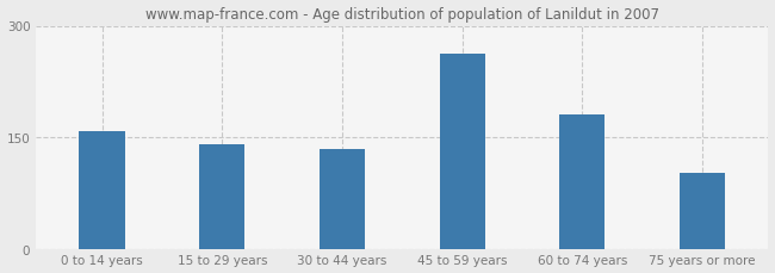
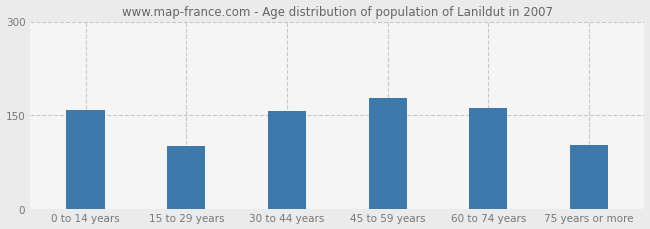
15 to 29 years: 140 -> 100
30 to 44 years: 134 -> 157
45 to 59 years: 262 -> 178
60 to 74 years: 180 -> 162
